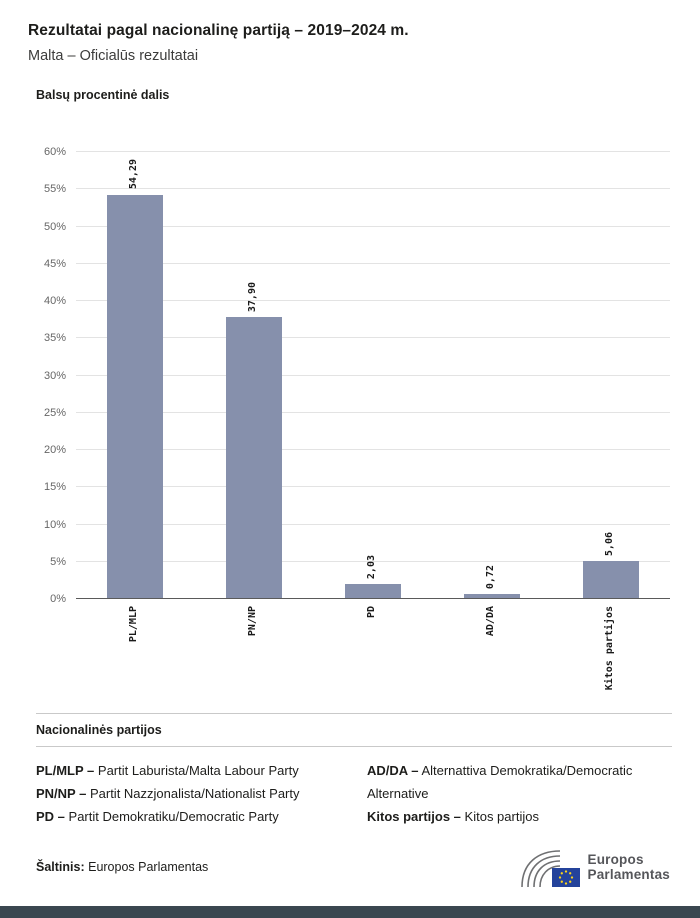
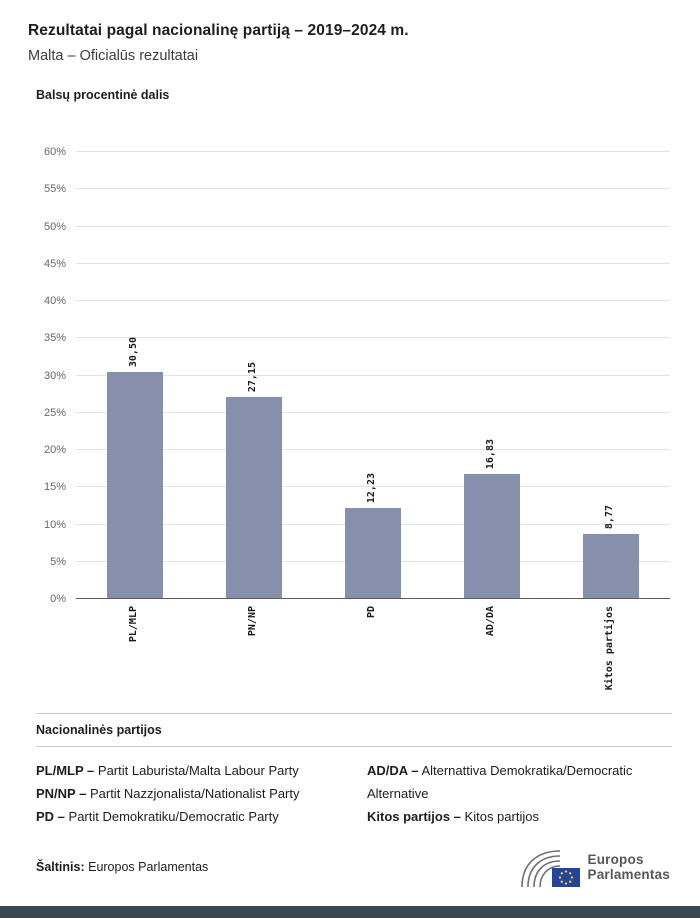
PL/MLP: 54,29 -> 30,50
PN/NP: 37,90 -> 27,15
PD: 2,03 -> 12,23
AD/DA: 0,72 -> 16,83
Kitos partijos: 5,06 -> 8,77
